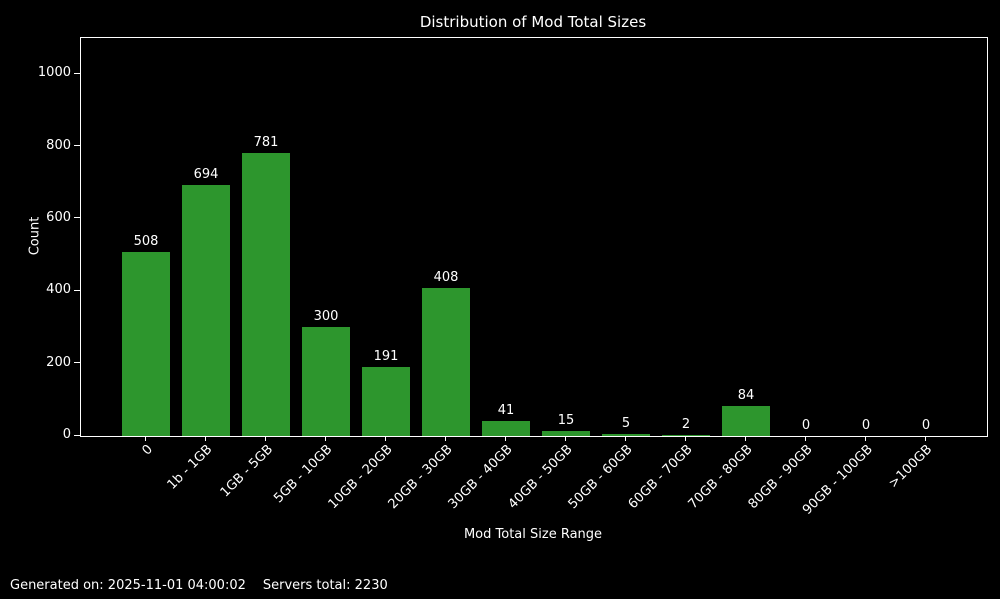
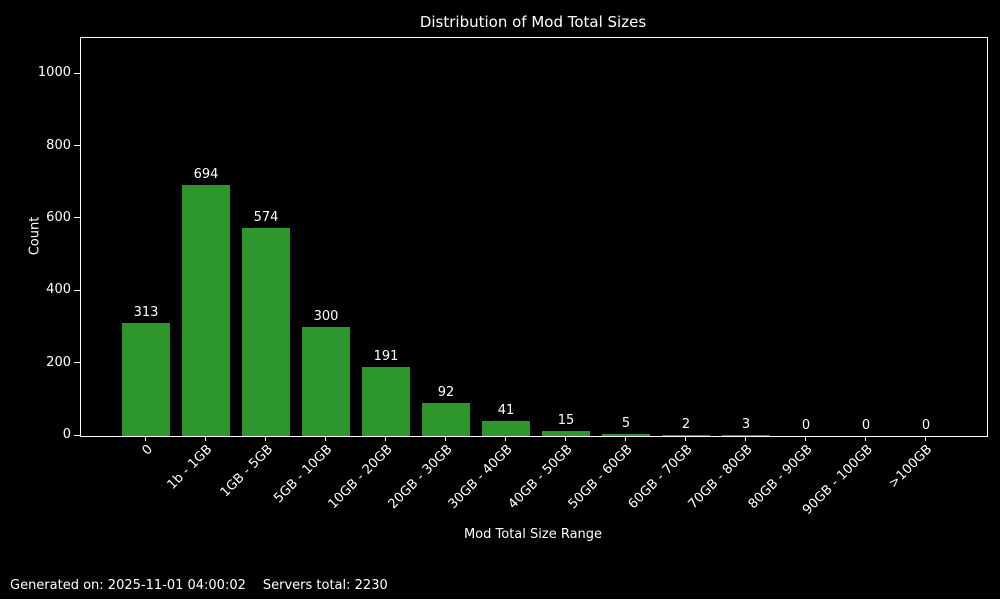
0: 508 -> 313
1GB - 5GB: 781 -> 574
20GB - 30GB: 408 -> 92
70GB - 80GB: 84 -> 3
